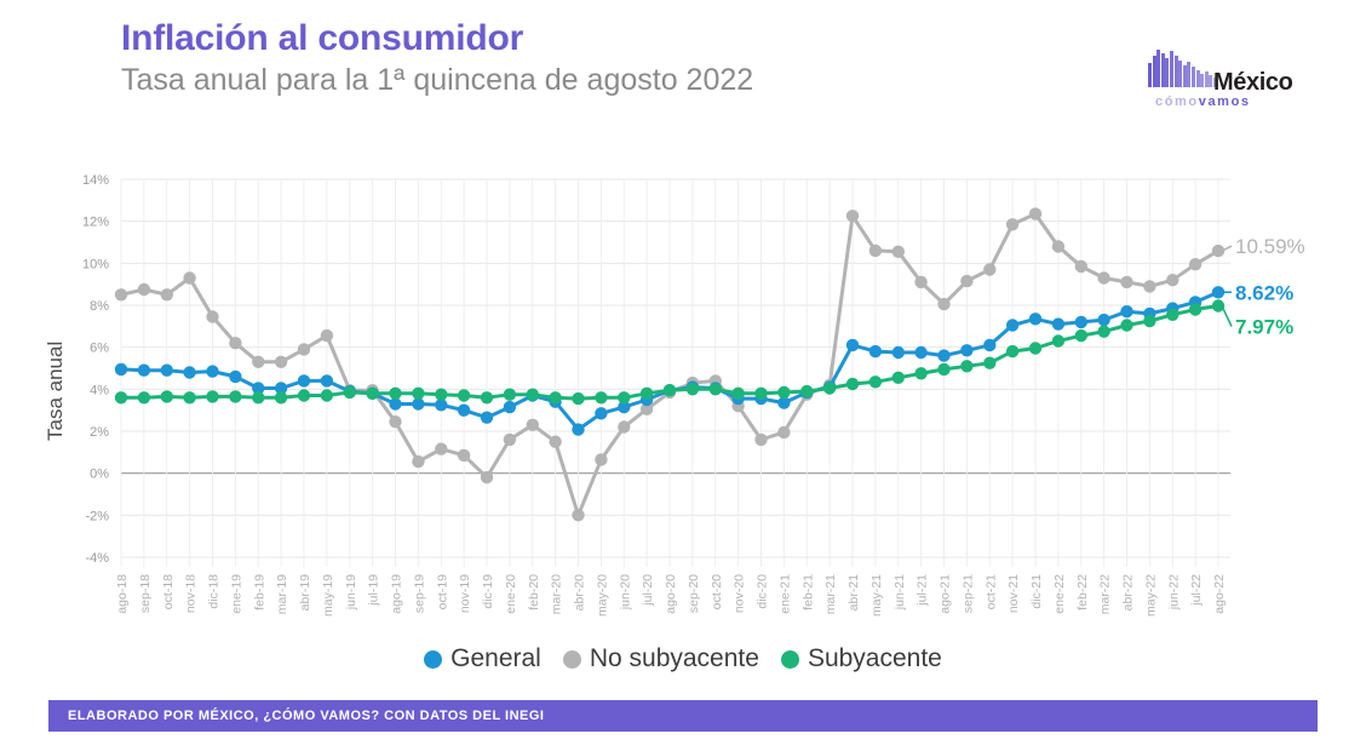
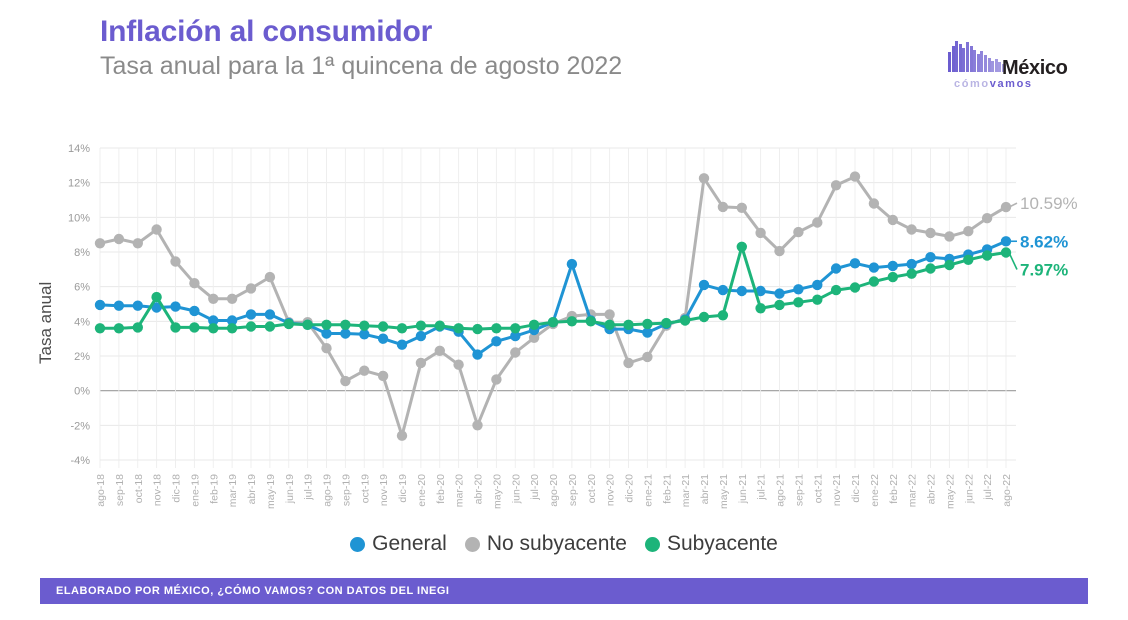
Subyacente/nov-18: 3.6% -> 5.4%
No subyacente/dic-19: -0.2% -> -2.6%
General/sep-20: 4.1% -> 7.3%
No subyacente/nov-20: 3.2% -> 4.4%
Subyacente/jun-21: 4.5% -> 8.3%
